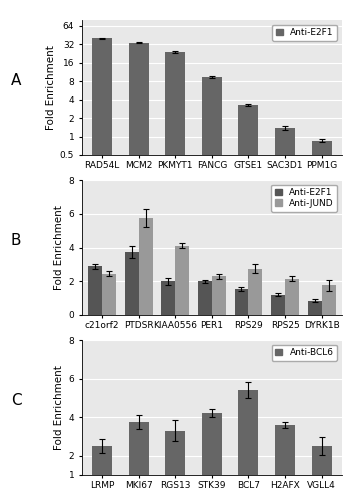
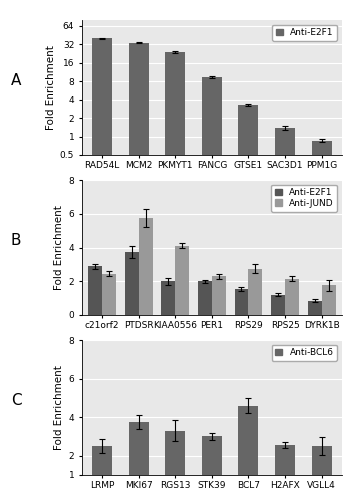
STK39: 4.2 -> 3.0
BCL7: 5.4 -> 4.6
H2AFX: 3.6 -> 2.5
